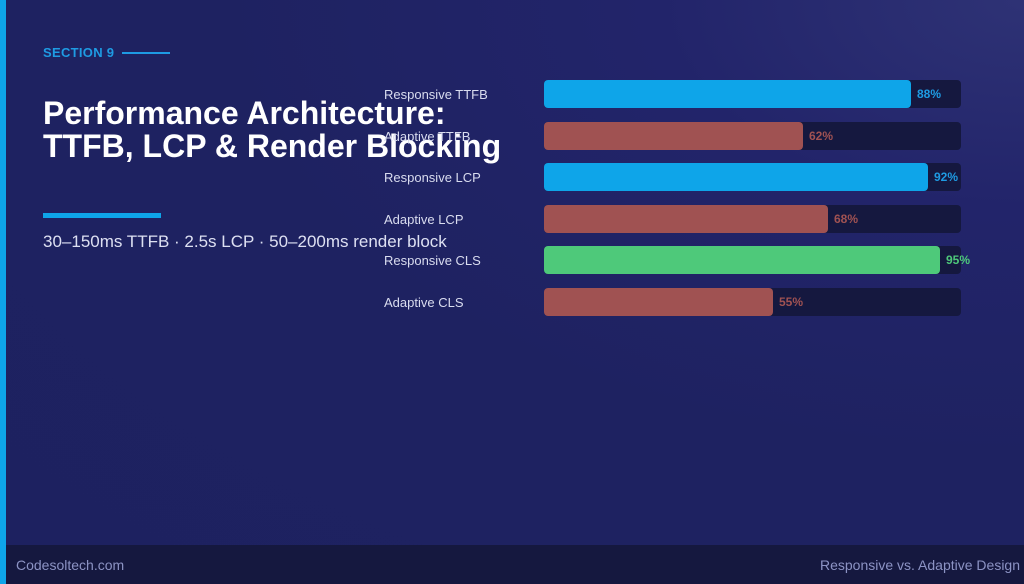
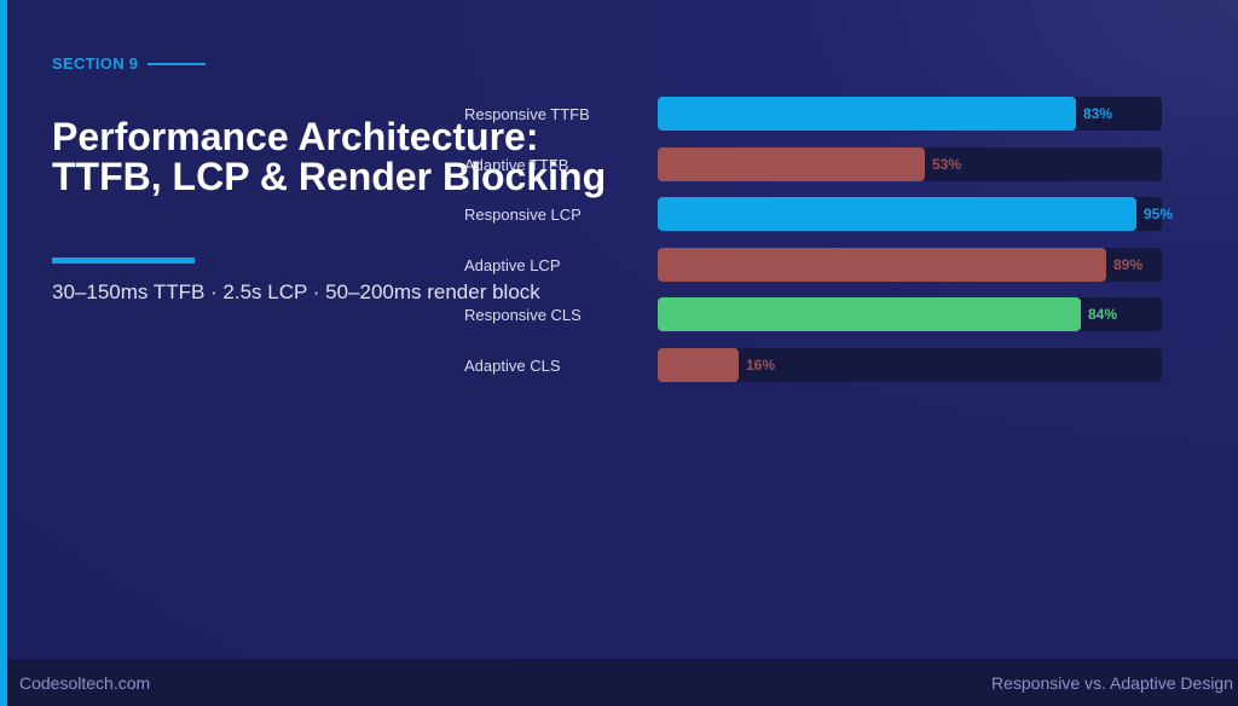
Responsive TTFB: 88% -> 83%
Adaptive TTFB: 62% -> 53%
Responsive LCP: 92% -> 95%
Adaptive LCP: 68% -> 89%
Responsive CLS: 95% -> 84%
Adaptive CLS: 55% -> 16%
